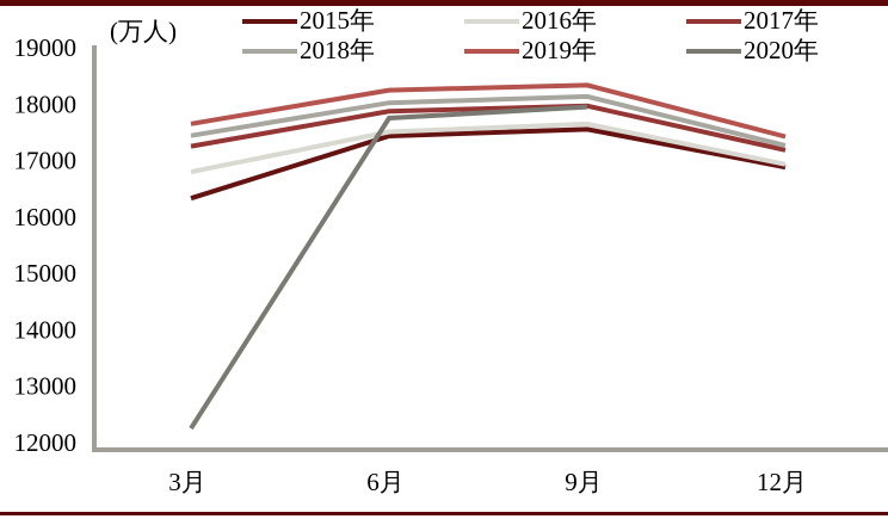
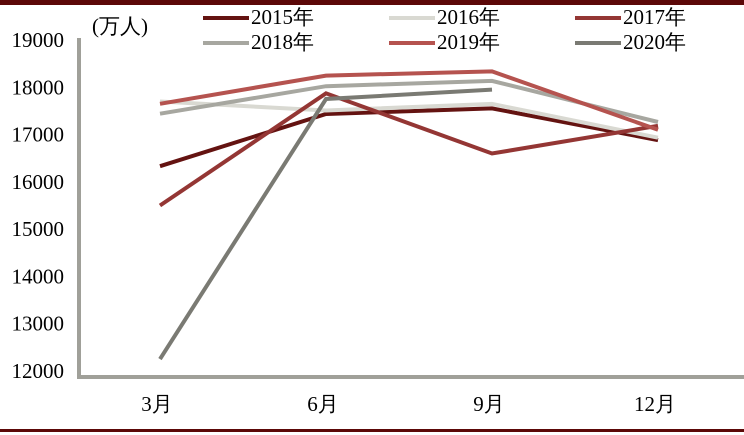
2016年/3月: 16800 -> 17700
2017年/3月: 17300 -> 15500
2017年/9月: 18000 -> 16600
2019年/12月: 17400 -> 17100
